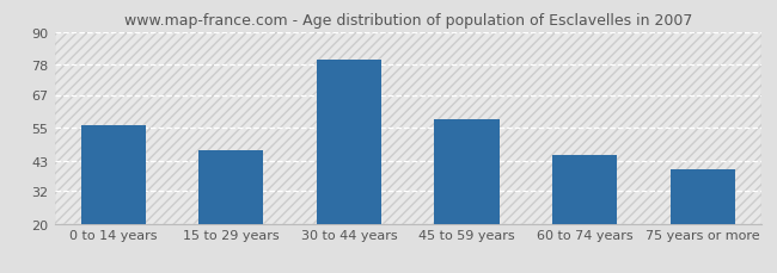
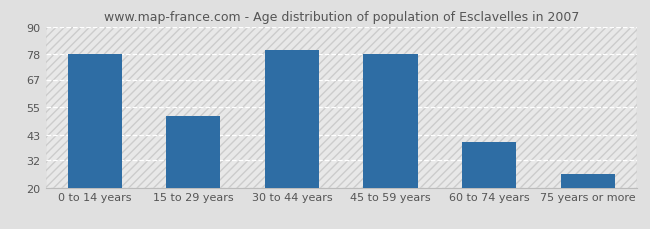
0 to 14 years: 56 -> 78
15 to 29 years: 47 -> 51
45 to 59 years: 58 -> 78
60 to 74 years: 45 -> 40
75 years or more: 40 -> 26
